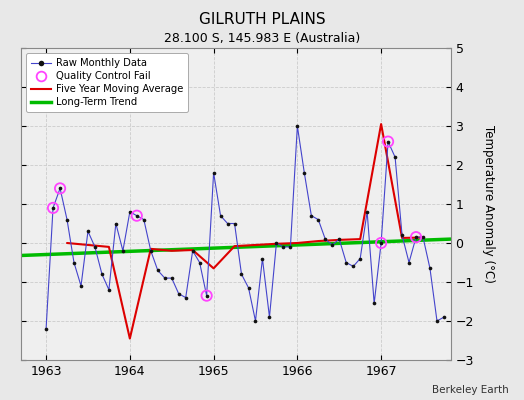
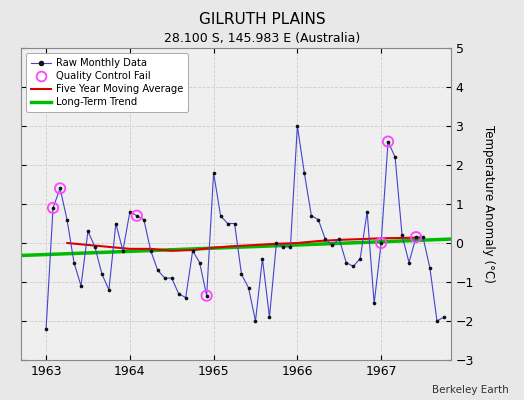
Five Year Moving Average/1964: -2.45 -> -0.15
Five Year Moving Average/1965: -0.65 -> -0.12
Five Year Moving Average/1967: 3.05 -> 0.12
